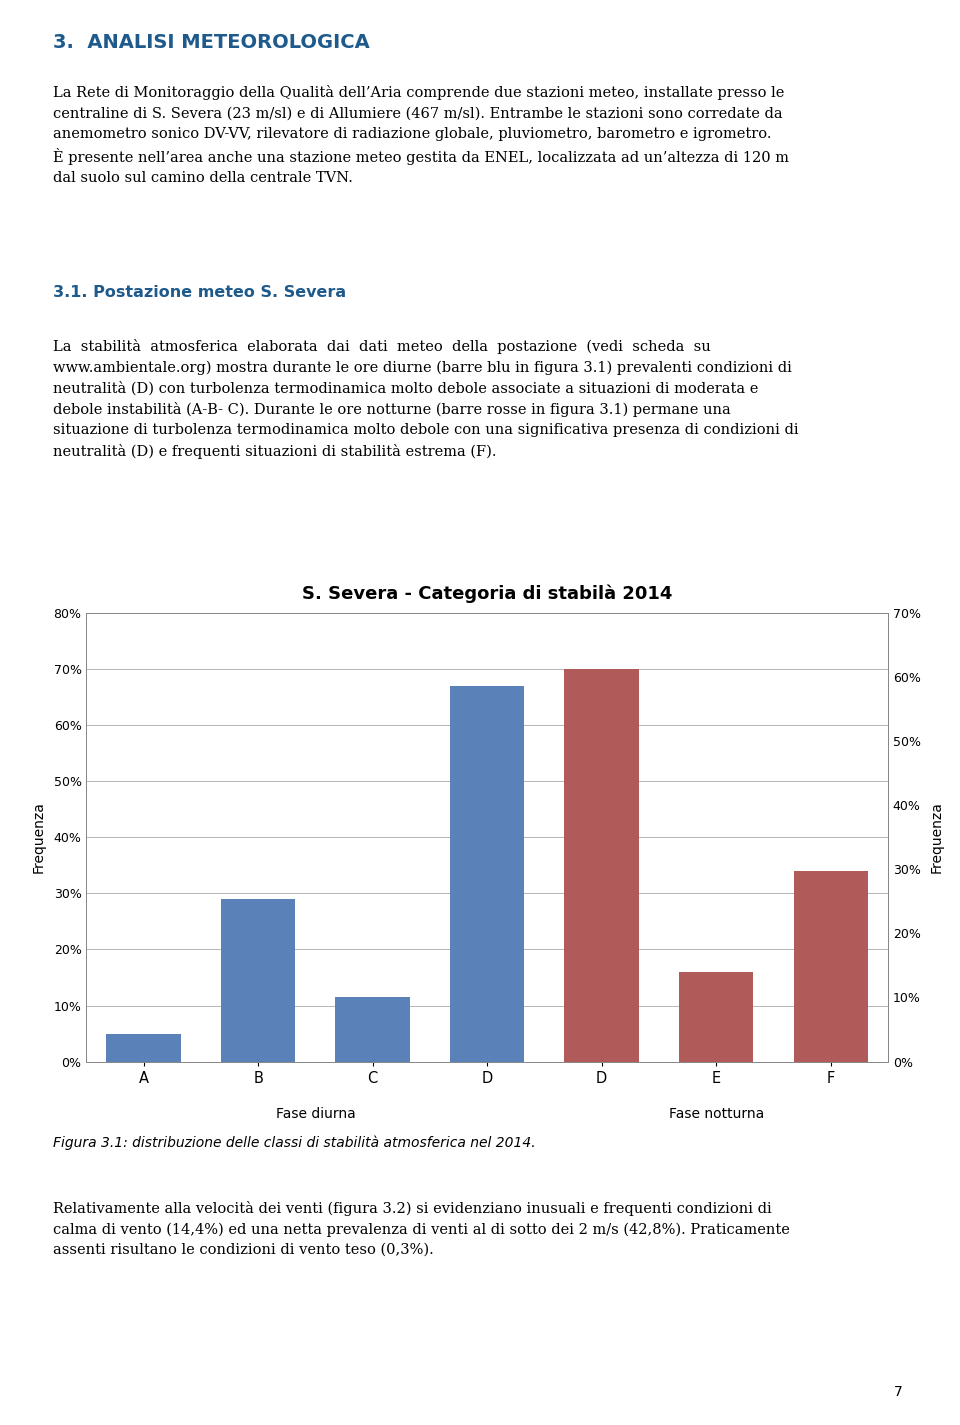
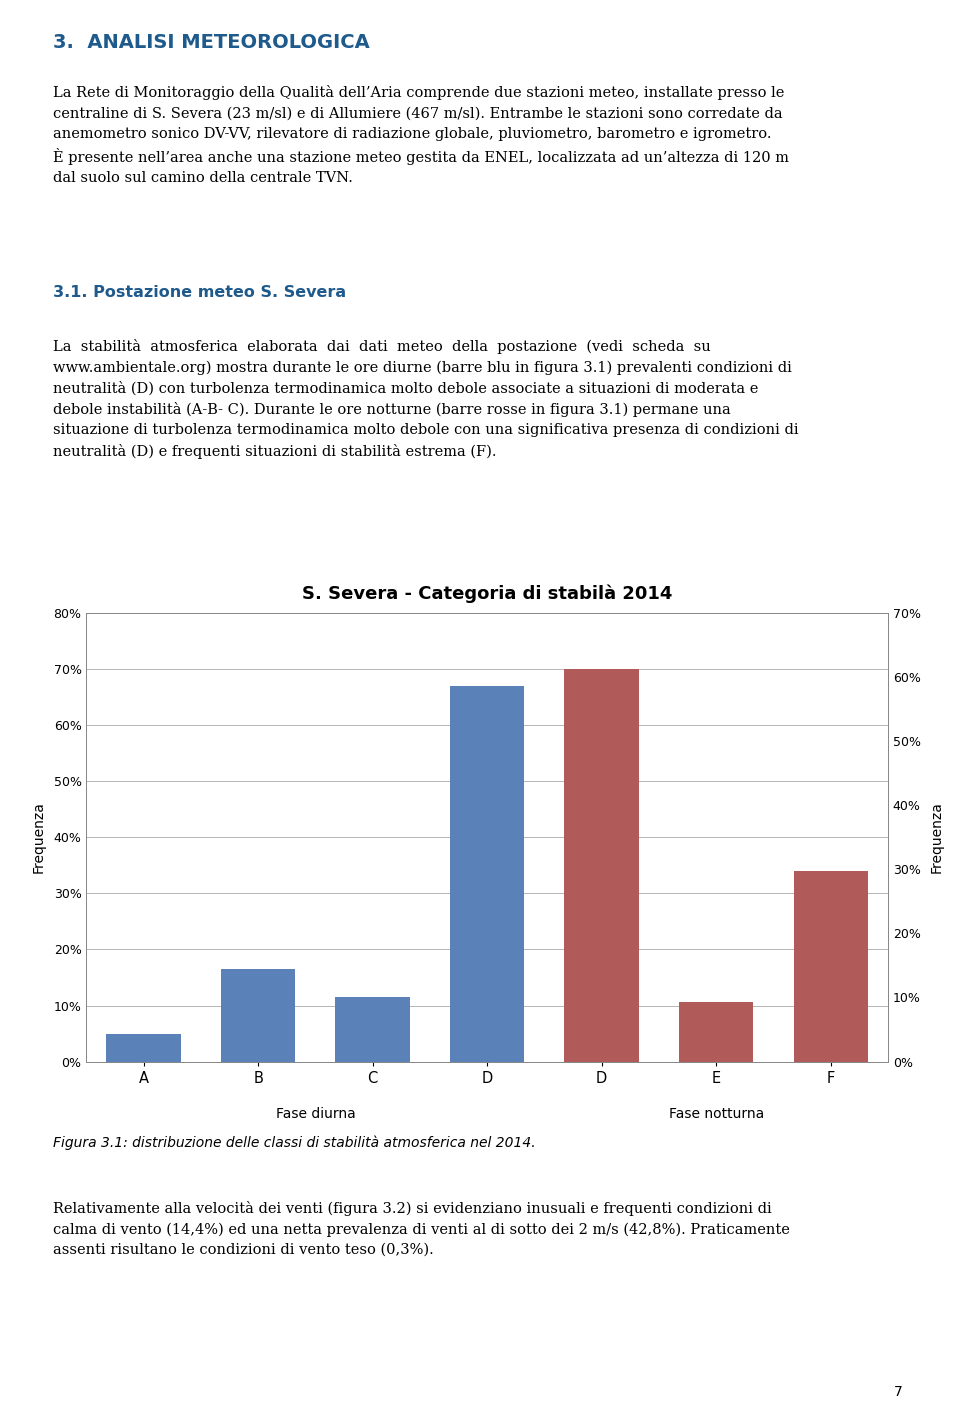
B: 29.0% -> 16.5%
E: 16.0% -> 10.7%
